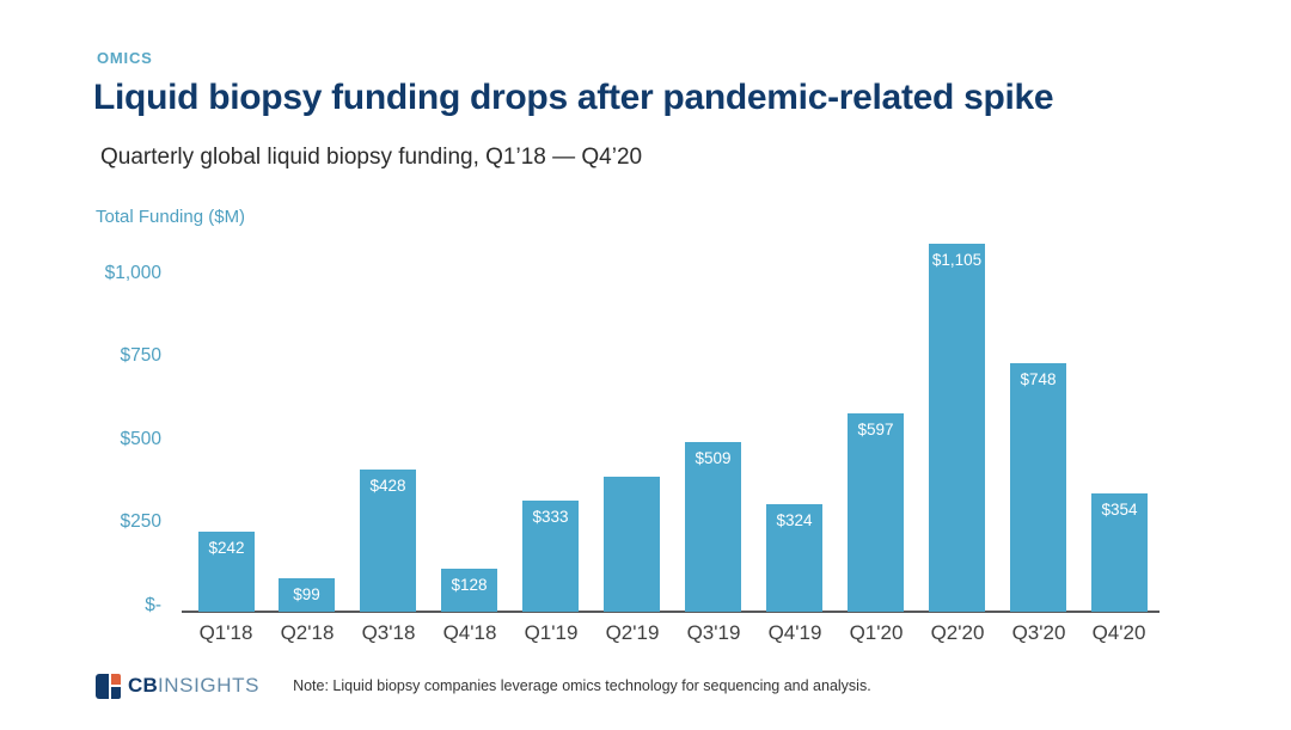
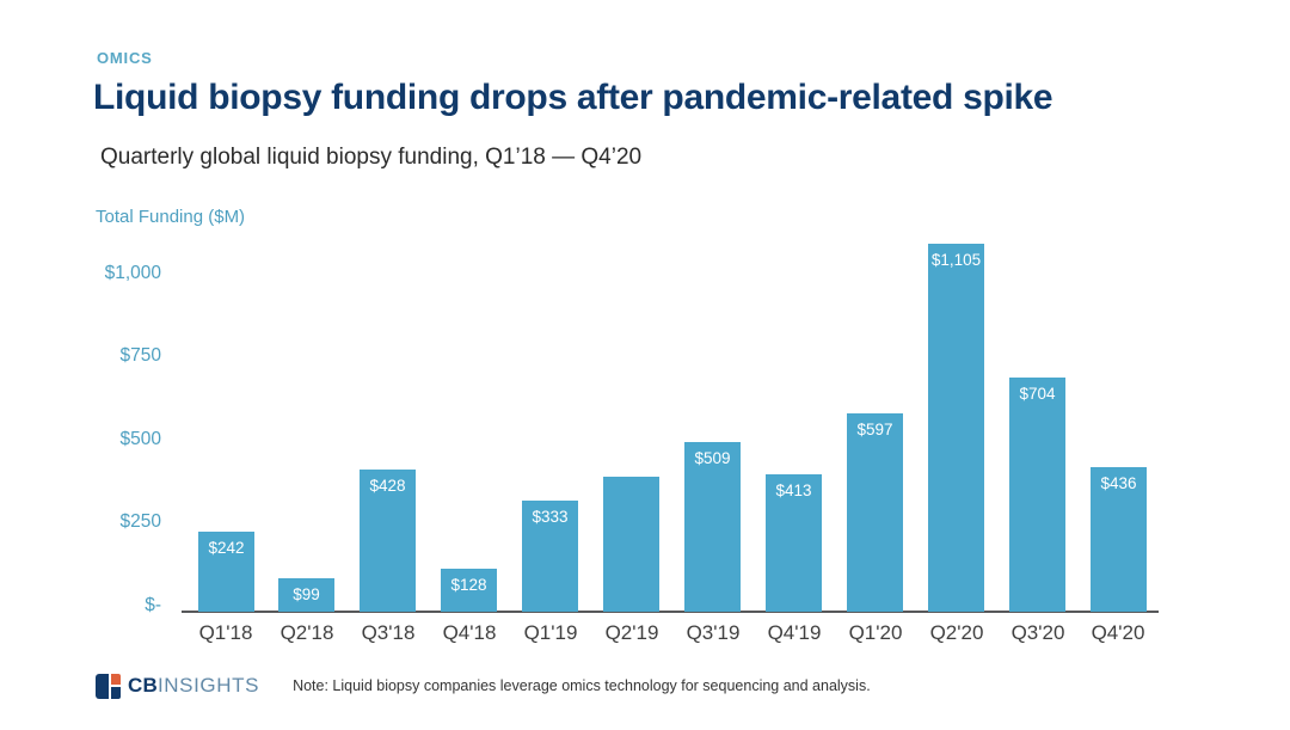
Q4'19: $324 -> $413
Q3'20: $748 -> $704
Q4'20: $354 -> $436
